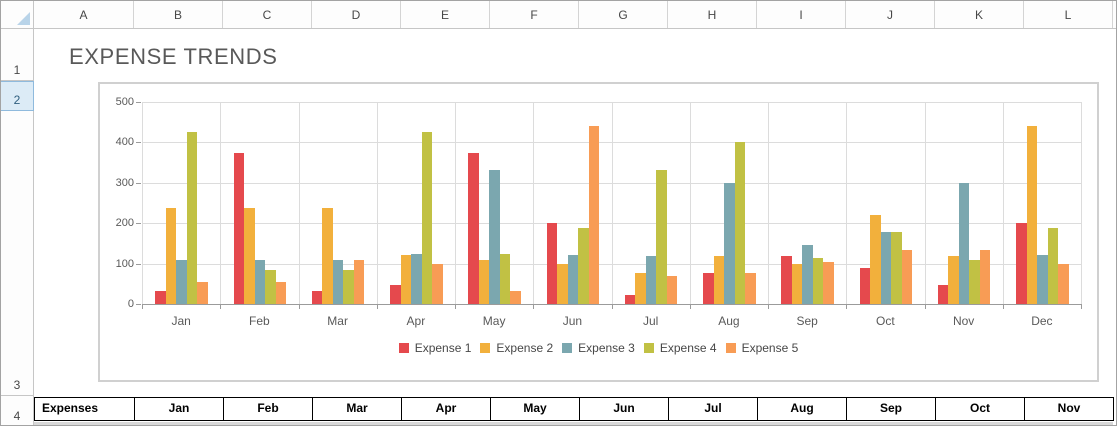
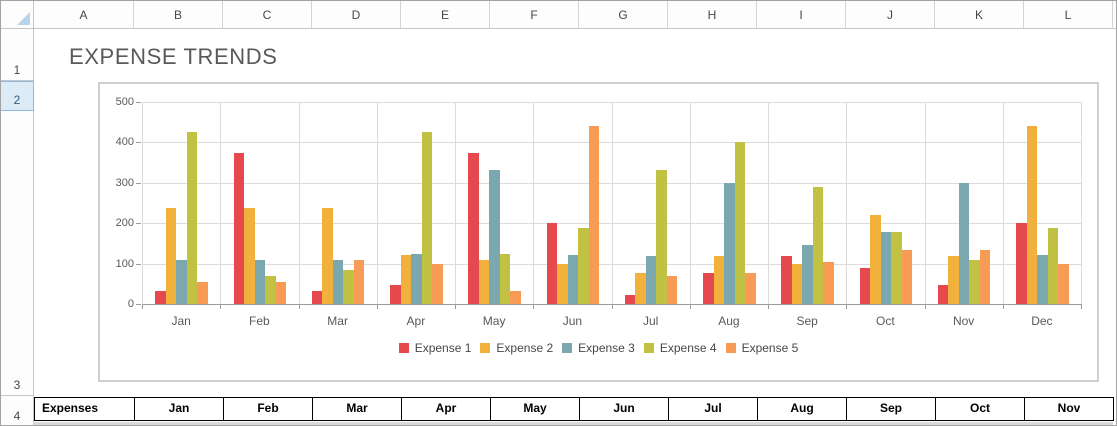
Expense 4/Feb: 80 -> 70
Expense 4/Sep: 120 -> 290
